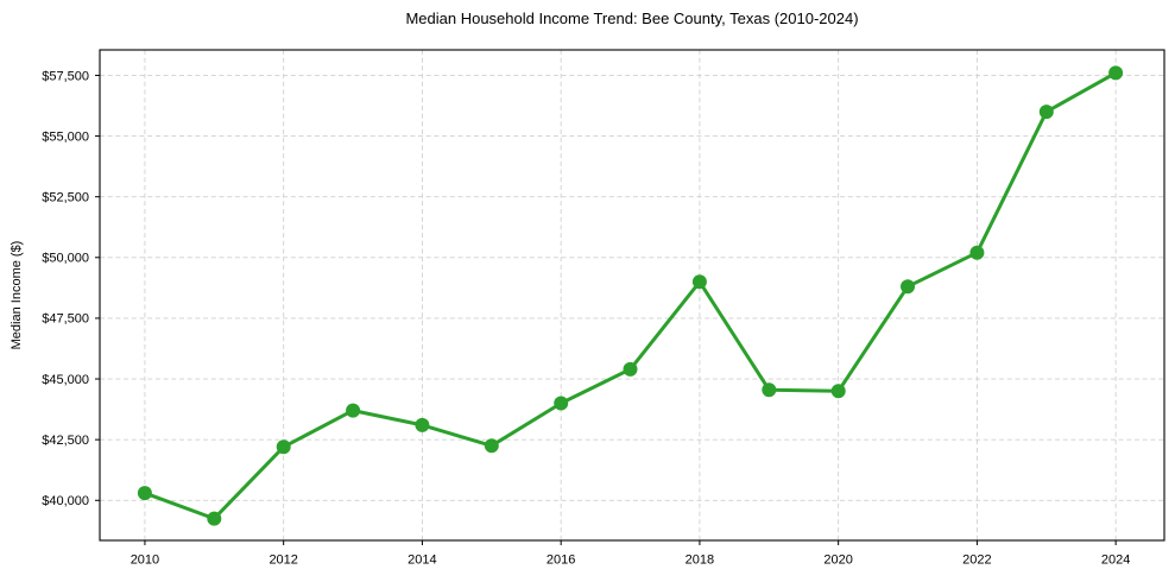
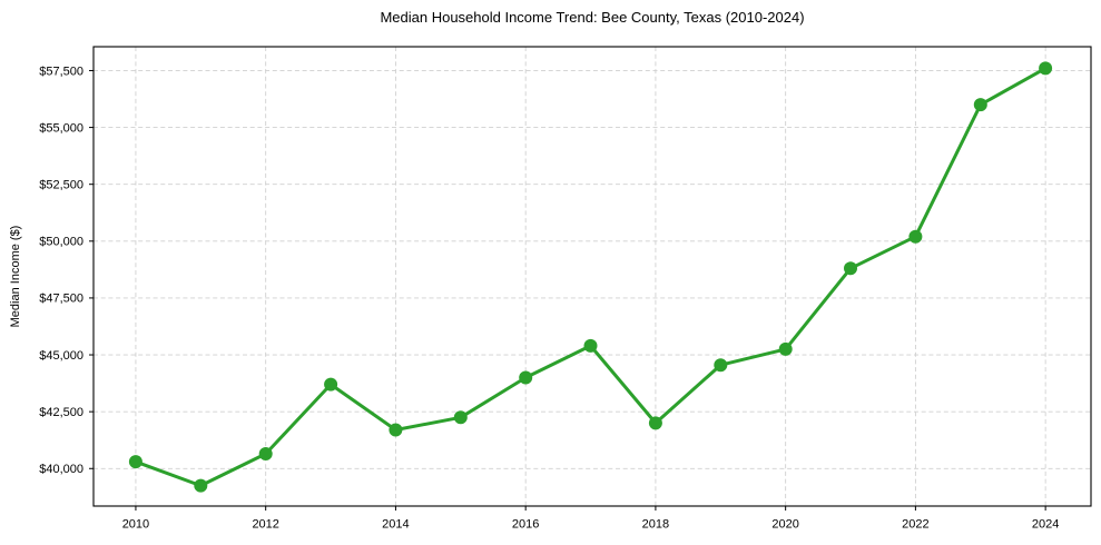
2012: $42200 -> $40600
2014: $43100 -> $41700
2018: $49000 -> $42000
2020: $44500 -> $45200
